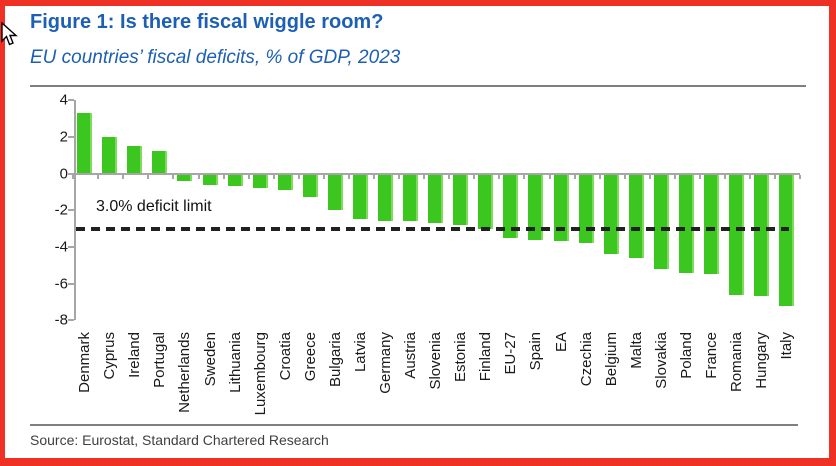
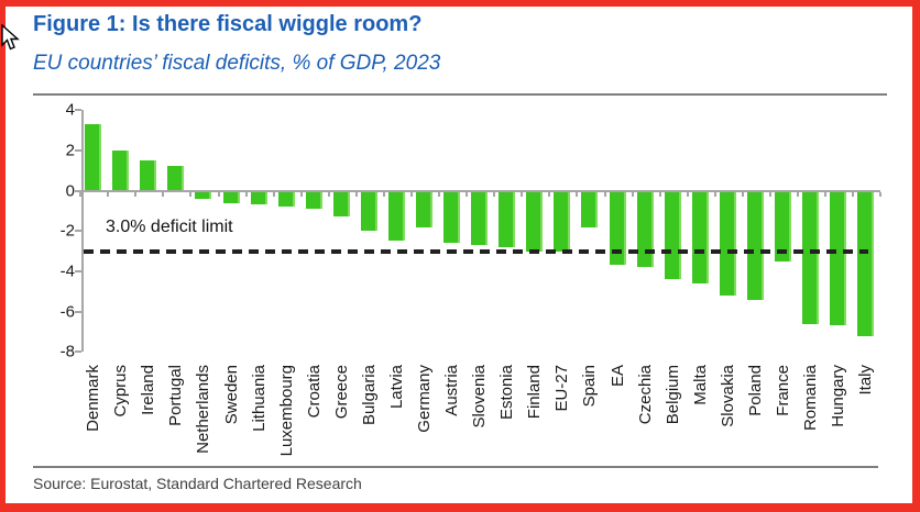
Germany: -2.6 -> -1.8
EU-27: -3.5 -> -3.0
Spain: -3.6 -> -1.8
France: -5.5 -> -3.5
